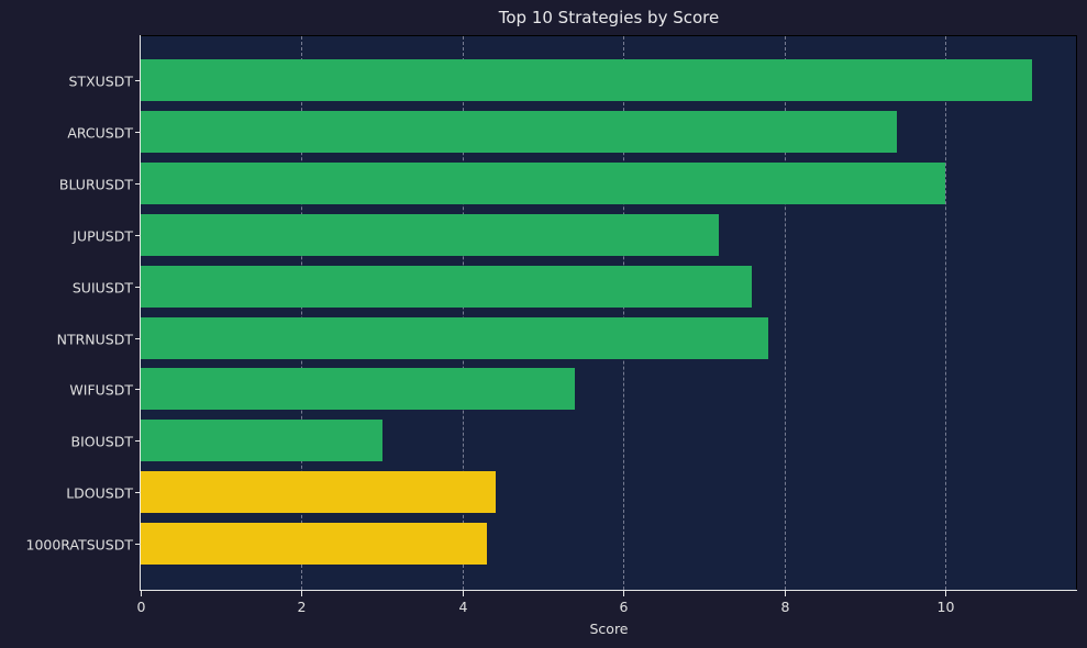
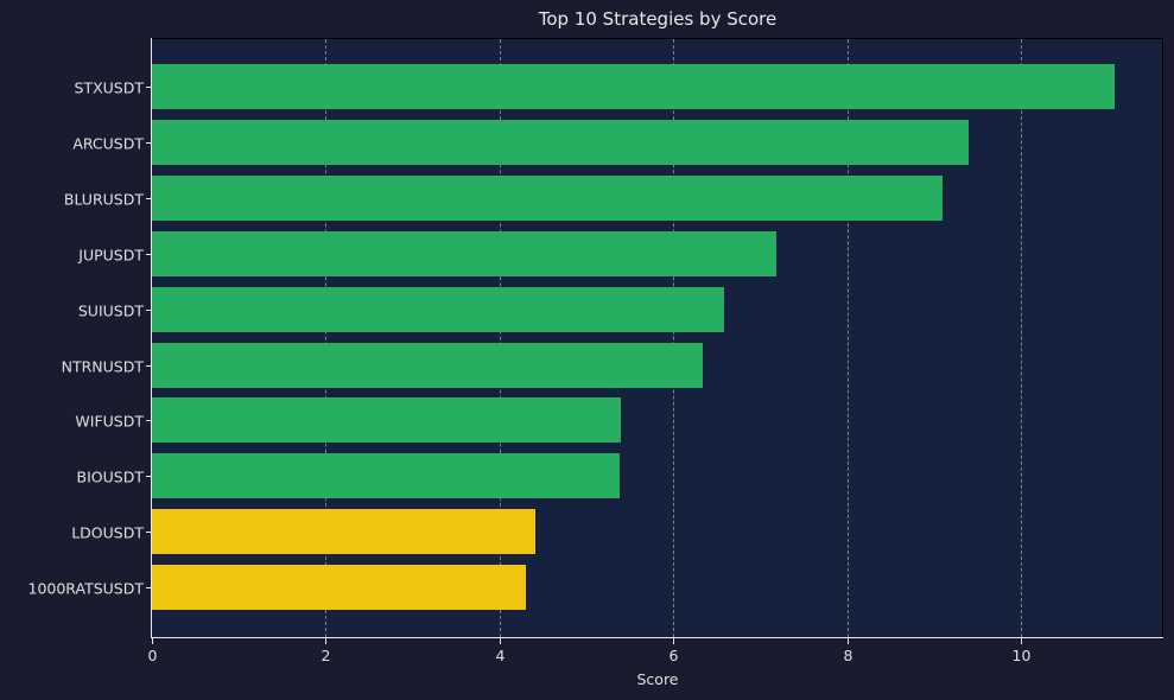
BLURUSDT: 10.0 -> 9.1
SUIUSDT: 7.6 -> 6.6
NTRNUSDT: 7.8 -> 6.3
BIOUSDT: 3.0 -> 5.4
